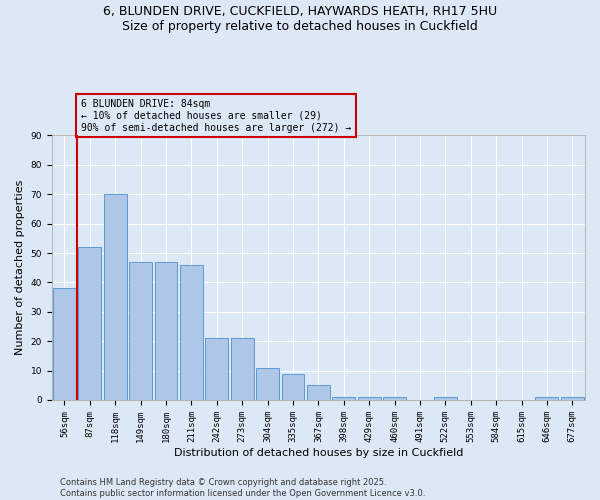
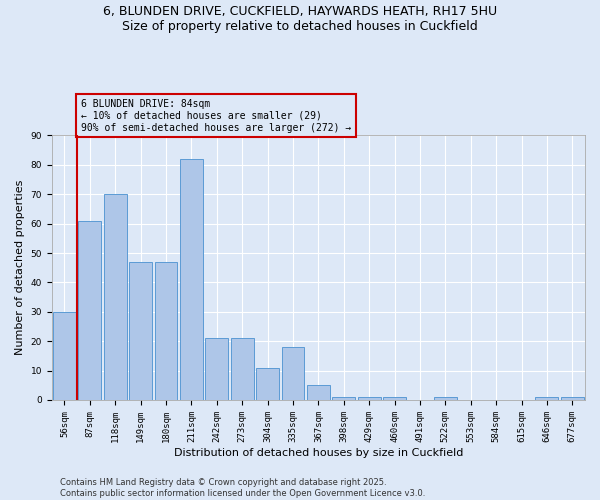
56sqm: 38 -> 30
87sqm: 52 -> 61
211sqm: 46 -> 82
335sqm: 9 -> 18
